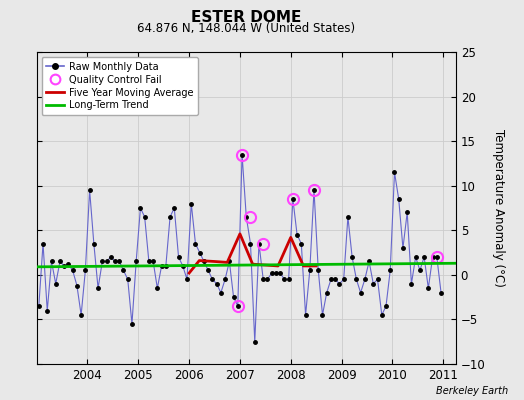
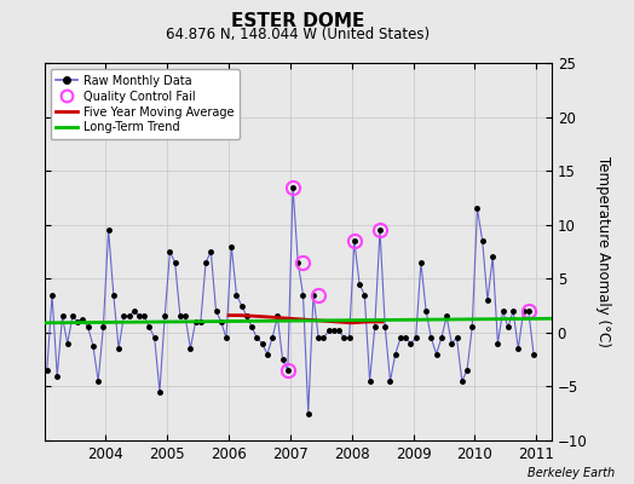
Five Year Moving Average/2006: 0.2 -> 1.6
Five Year Moving Average/2007: 4.6 -> 1.3
Five Year Moving Average/2008: 4.2 -> 0.9
